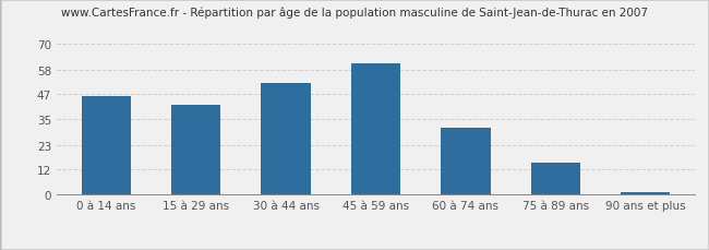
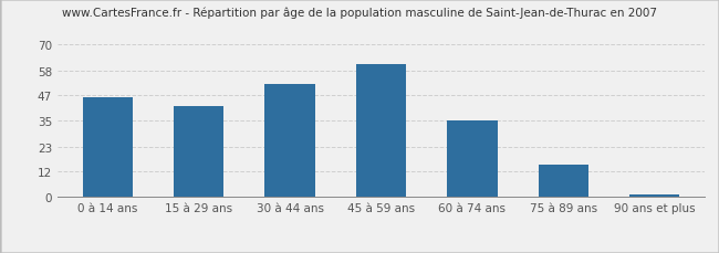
60 à 74 ans: 31 -> 35
